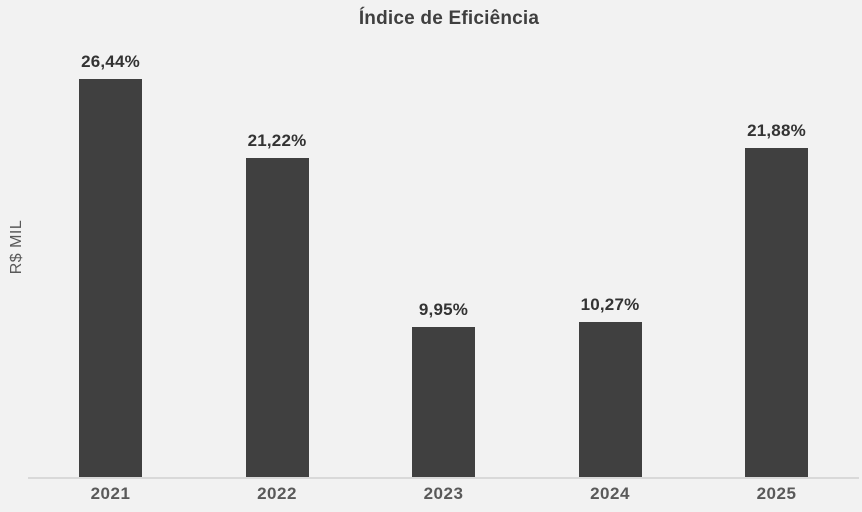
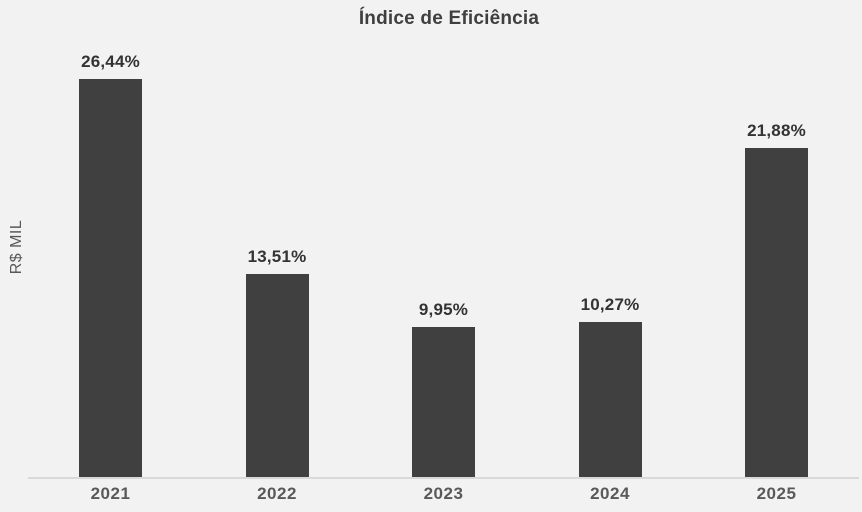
2022: 21,22% -> 13,51%
